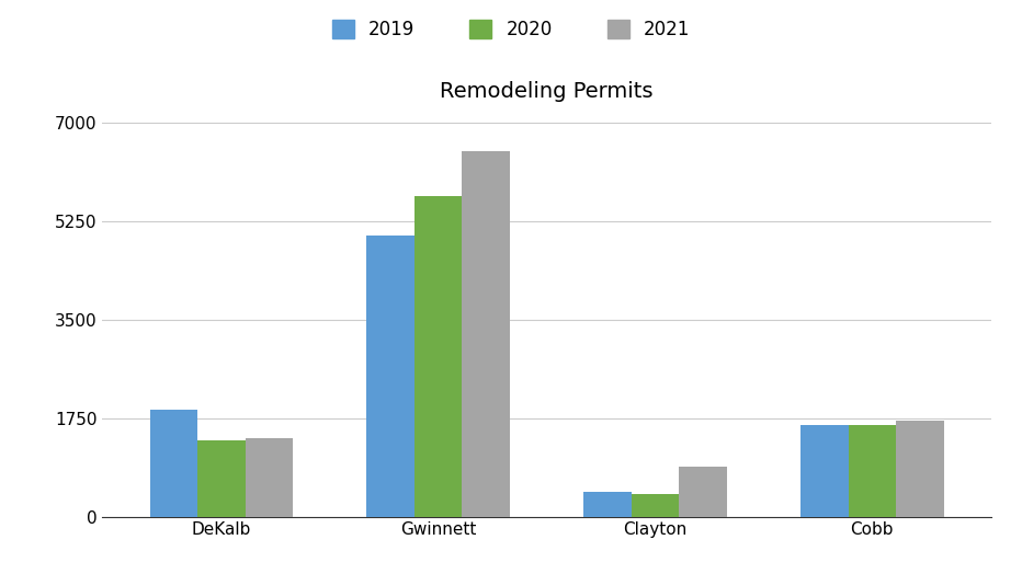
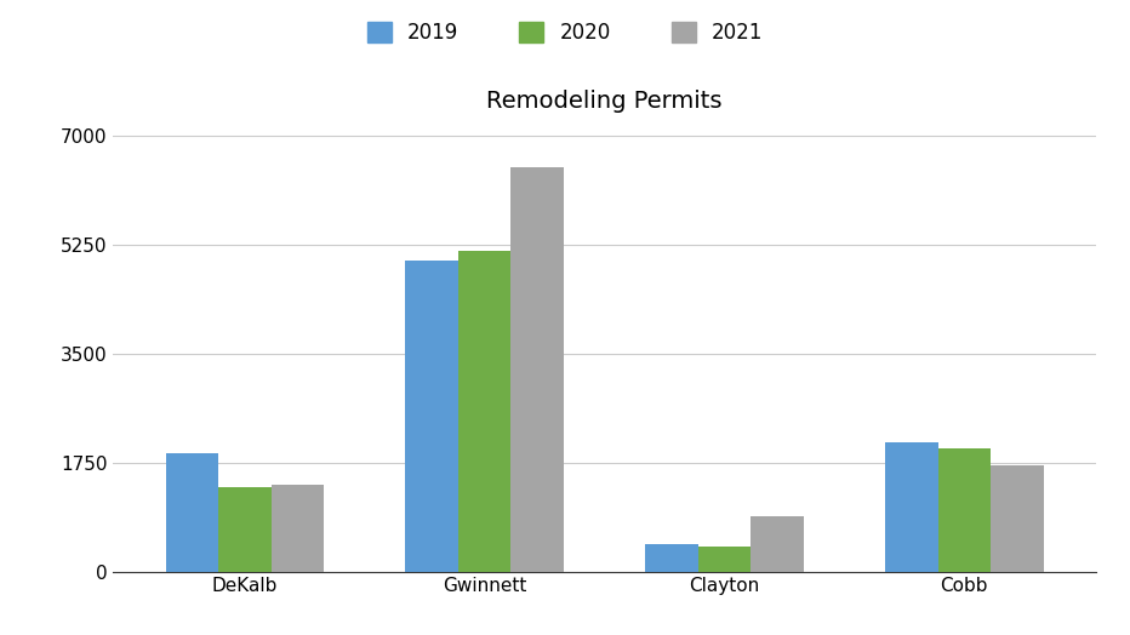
2020/Gwinnett: 5700 -> 5160
2019/Cobb: 1620 -> 2080
2020/Cobb: 1630 -> 1980
